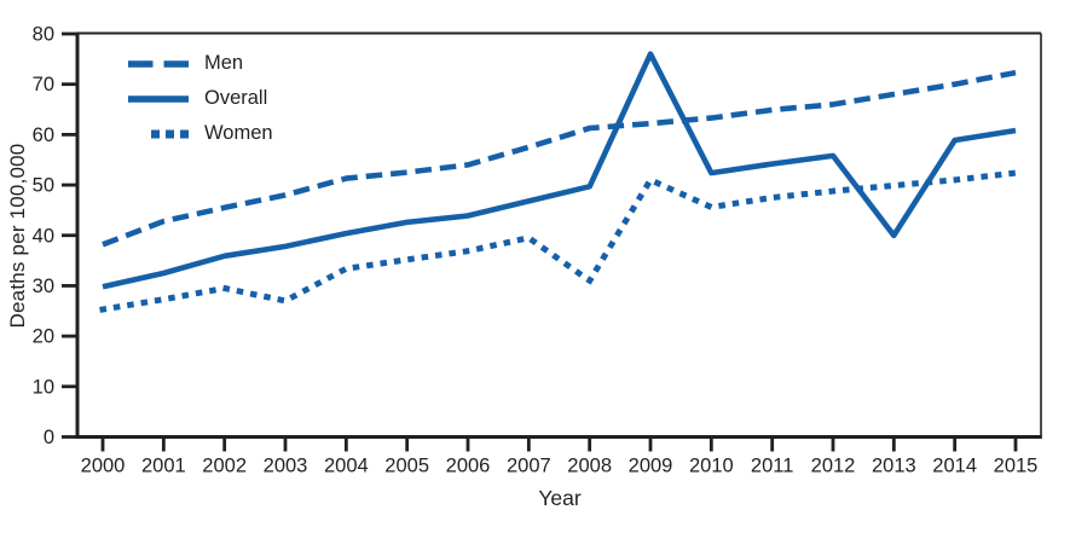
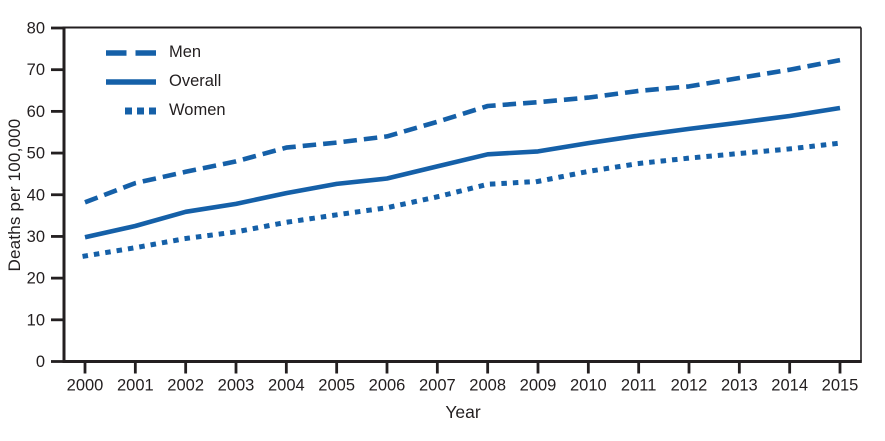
Women/2003: 27 -> 31
Women/2008: 31 -> 42
Overall/2009: 76 -> 50
Women/2009: 51 -> 43
Overall/2013: 40 -> 57
